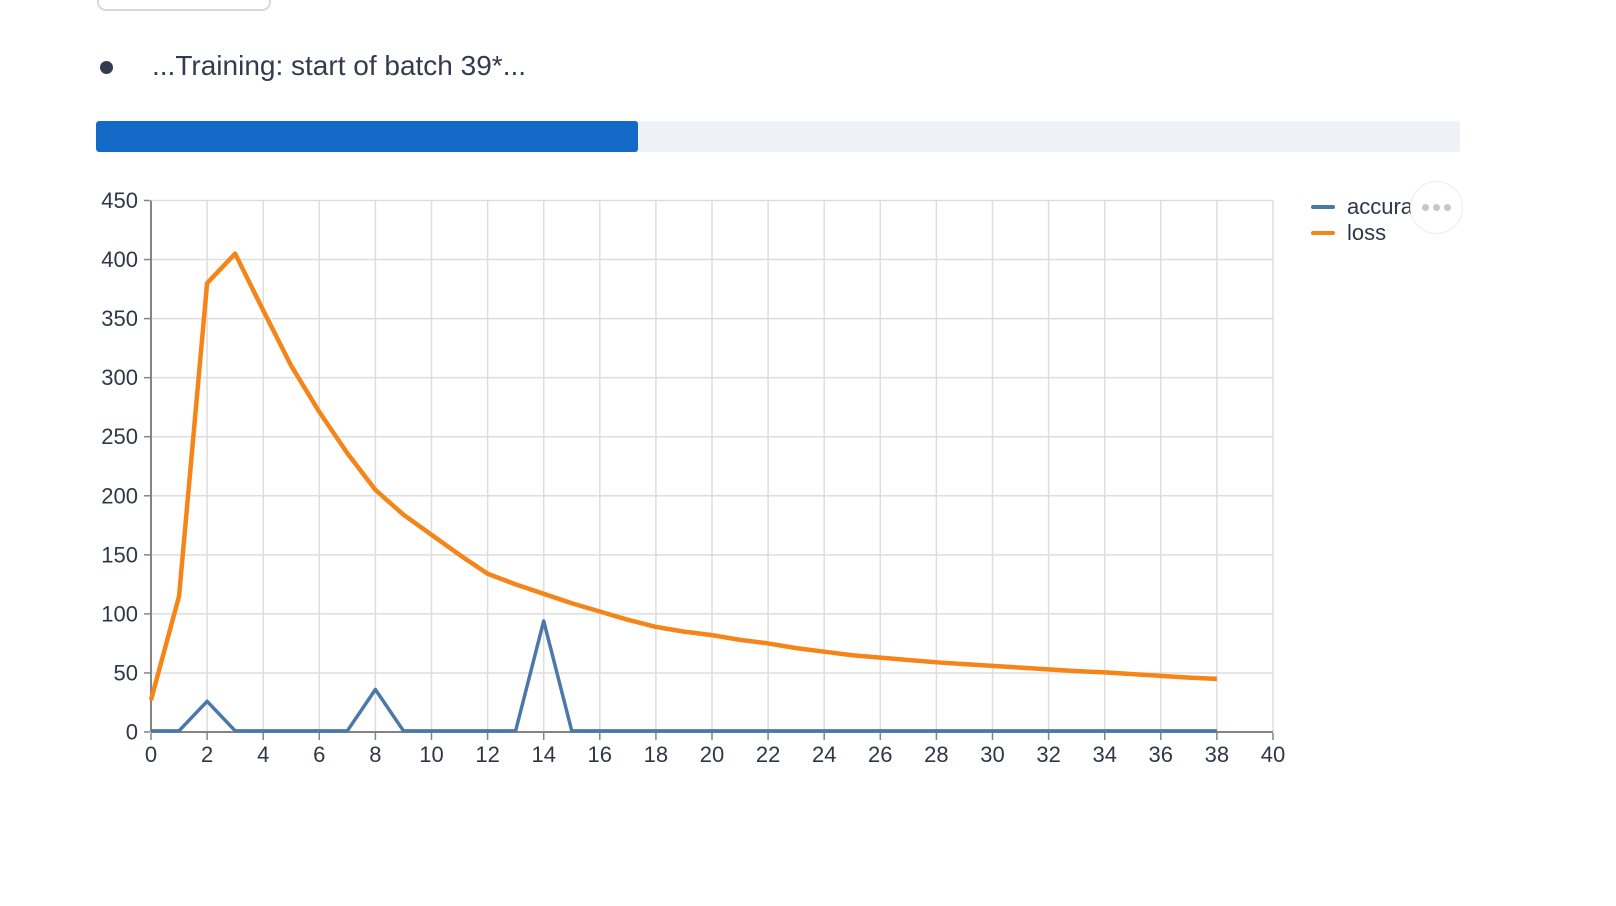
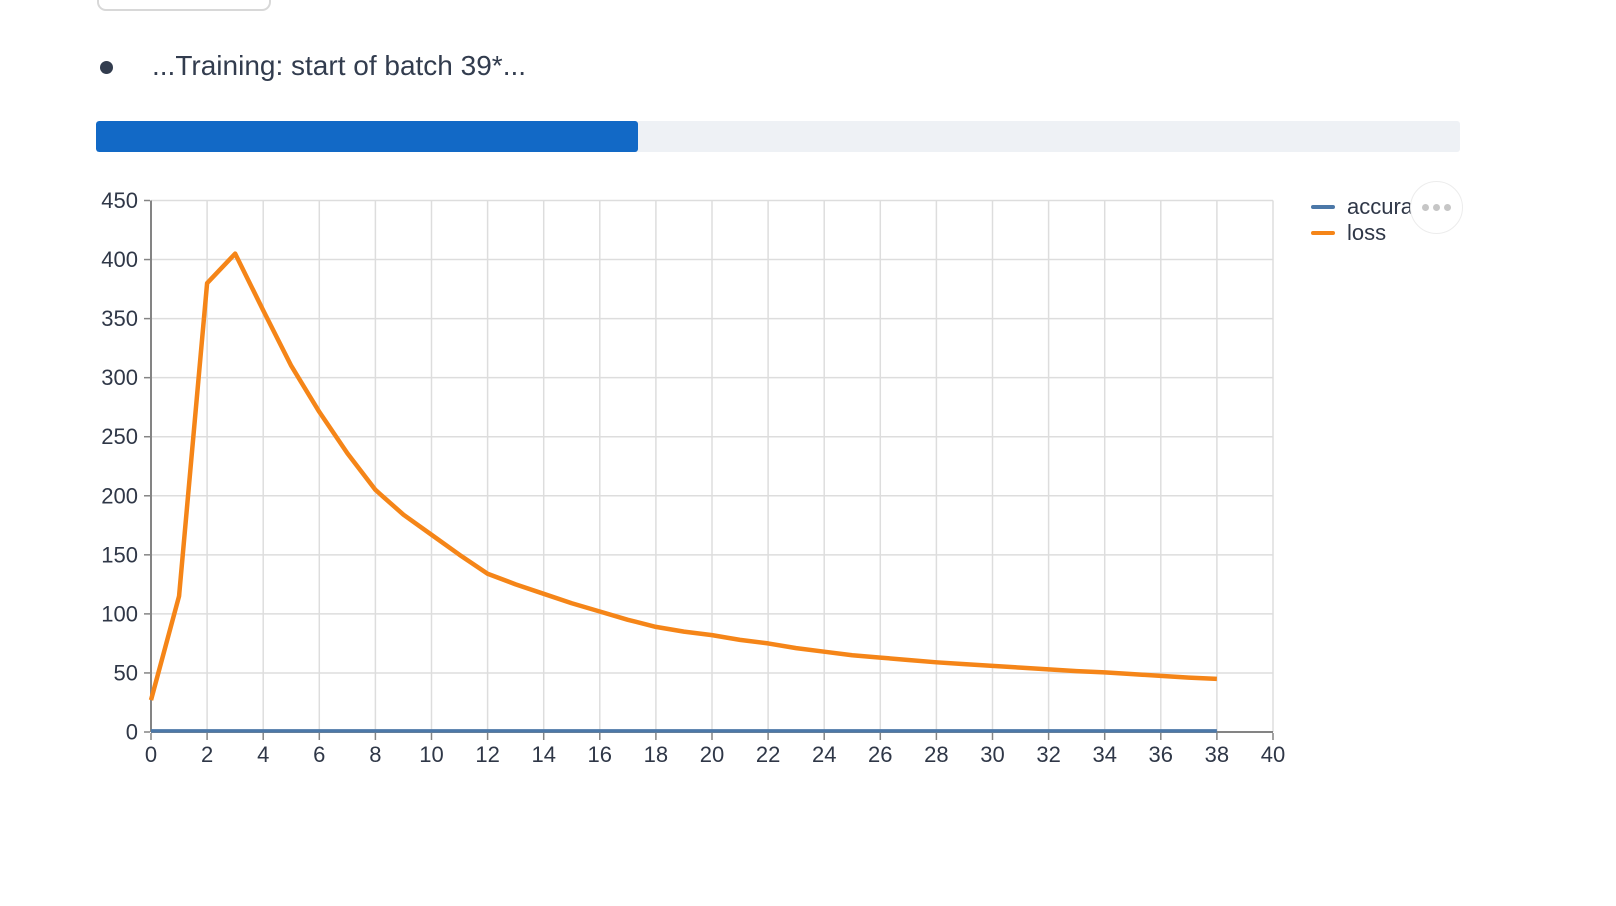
accuracy/2: 26 -> 1
accuracy/8: 36 -> 1
accuracy/14: 94 -> 1
